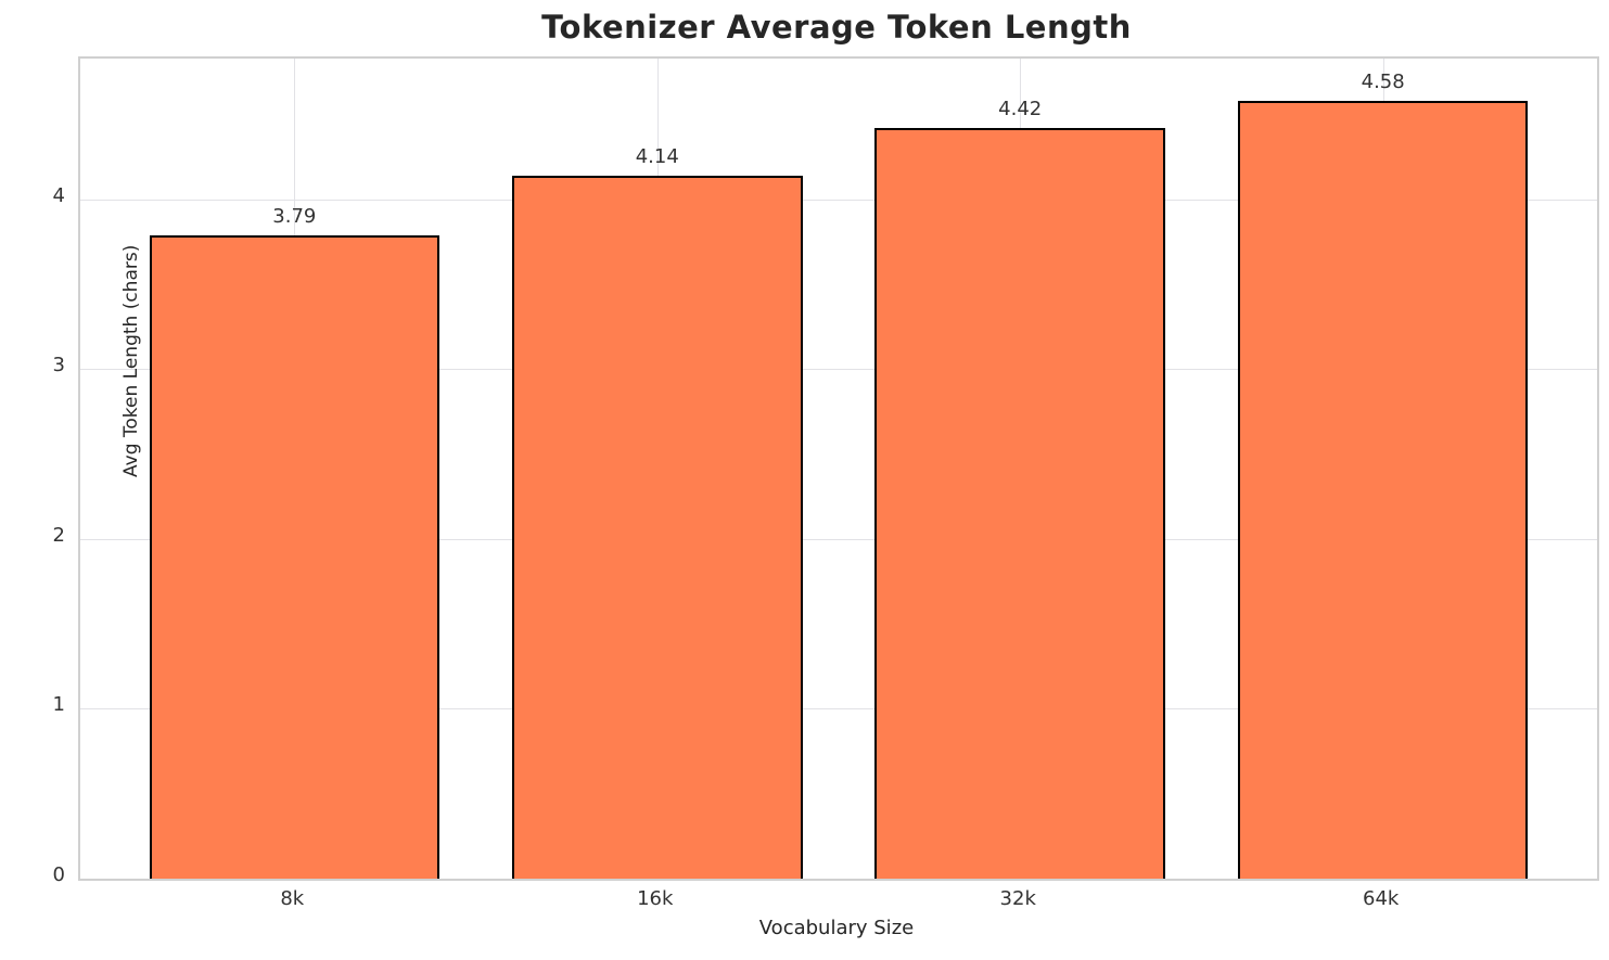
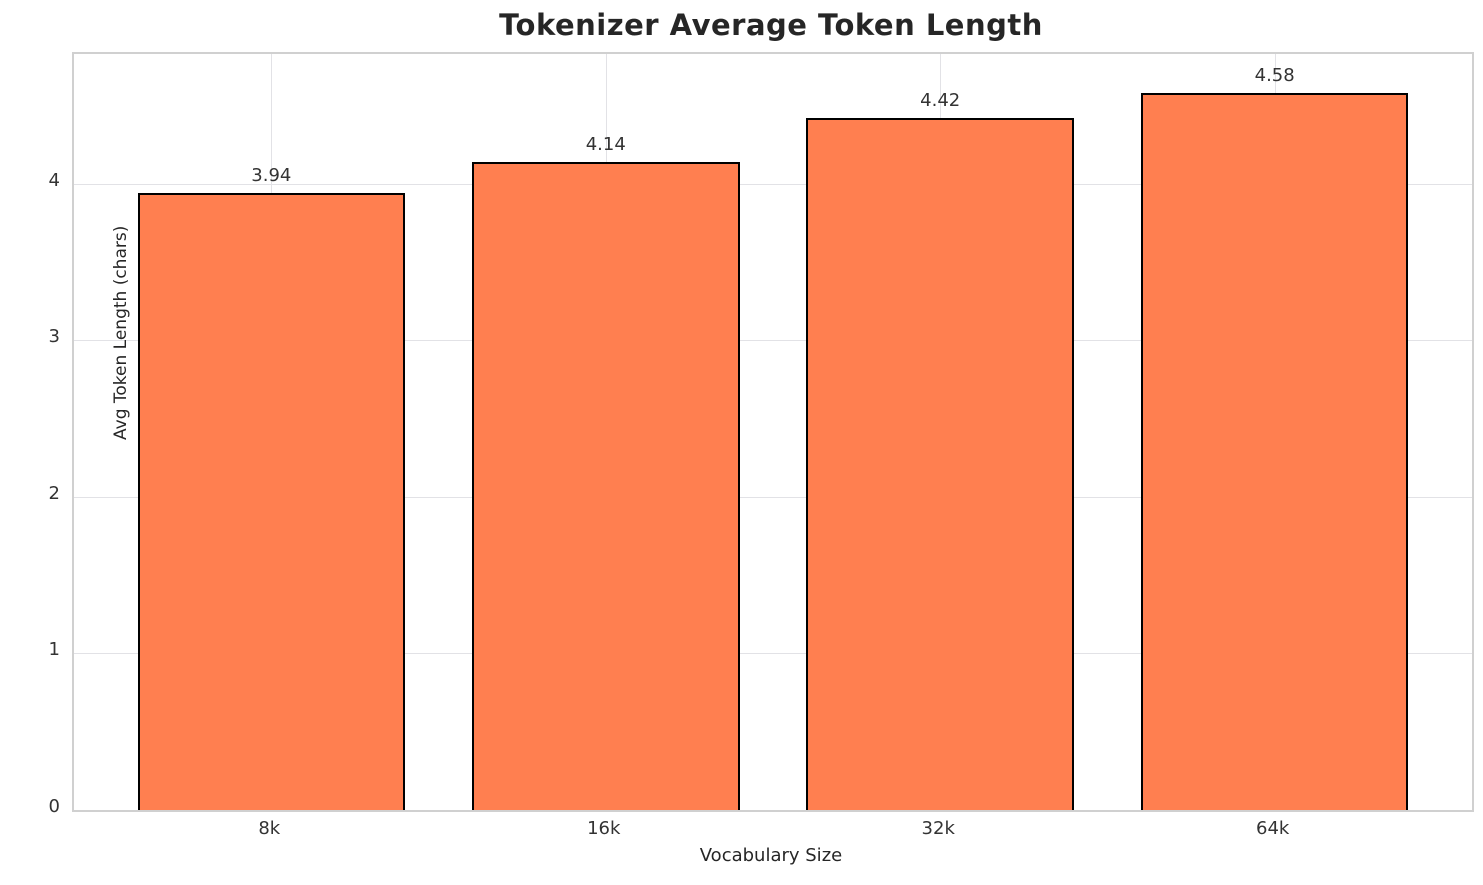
8k: 3.79 -> 3.94
